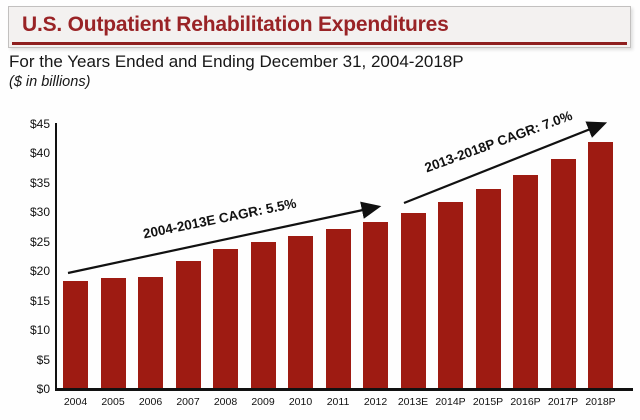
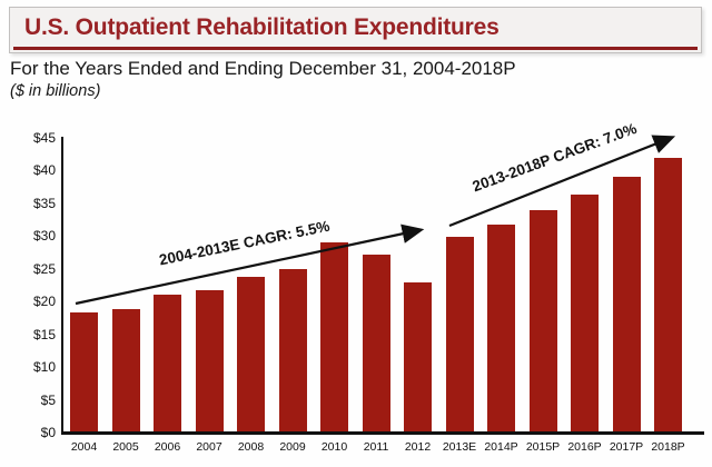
2006: $19 -> $21
2010: $26 -> $29
2012: $28 -> $23
